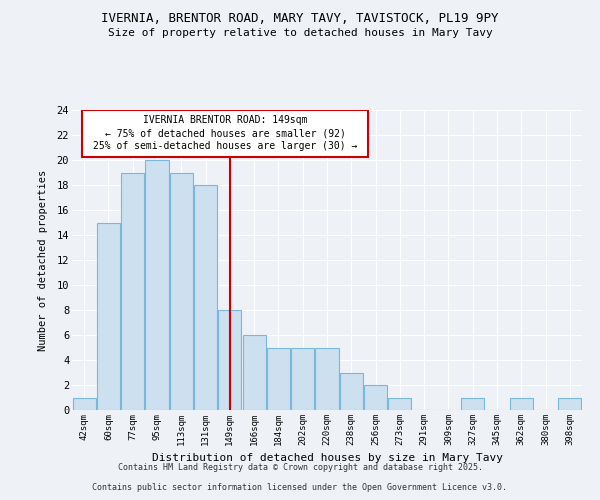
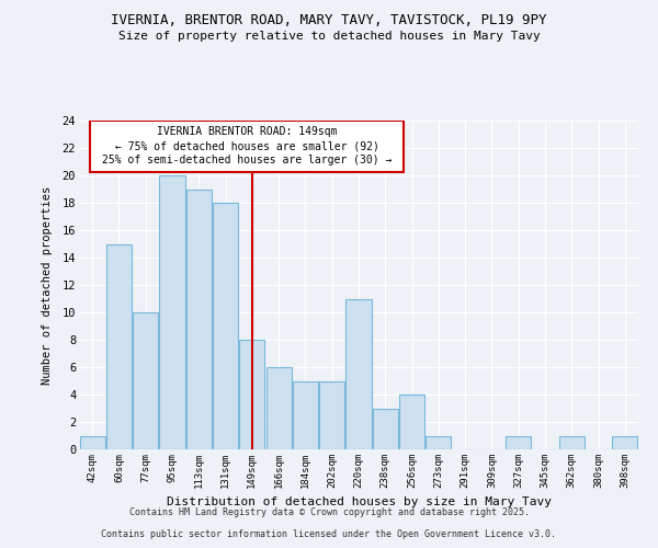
77sqm: 19 -> 10
220sqm: 5 -> 11
256sqm: 2 -> 4
